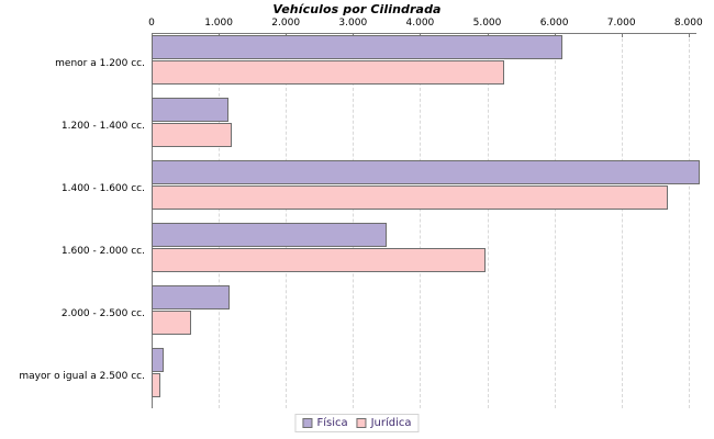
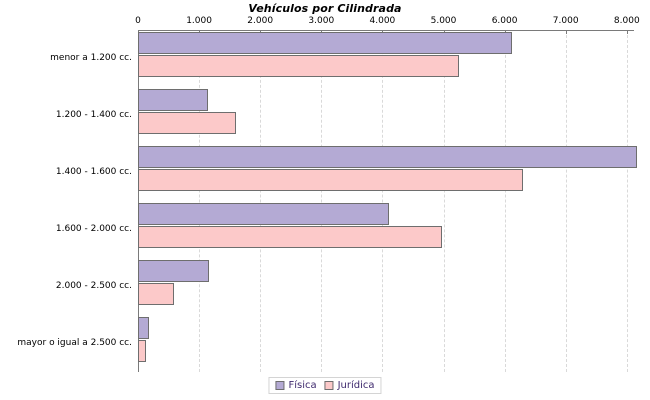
Jurídica/1.200 - 1.400 cc.: 1200 -> 1600
Jurídica/1.400 - 1.600 cc.: 7700 -> 6300
Física/1.600 - 2.000 cc.: 3500 -> 4100
